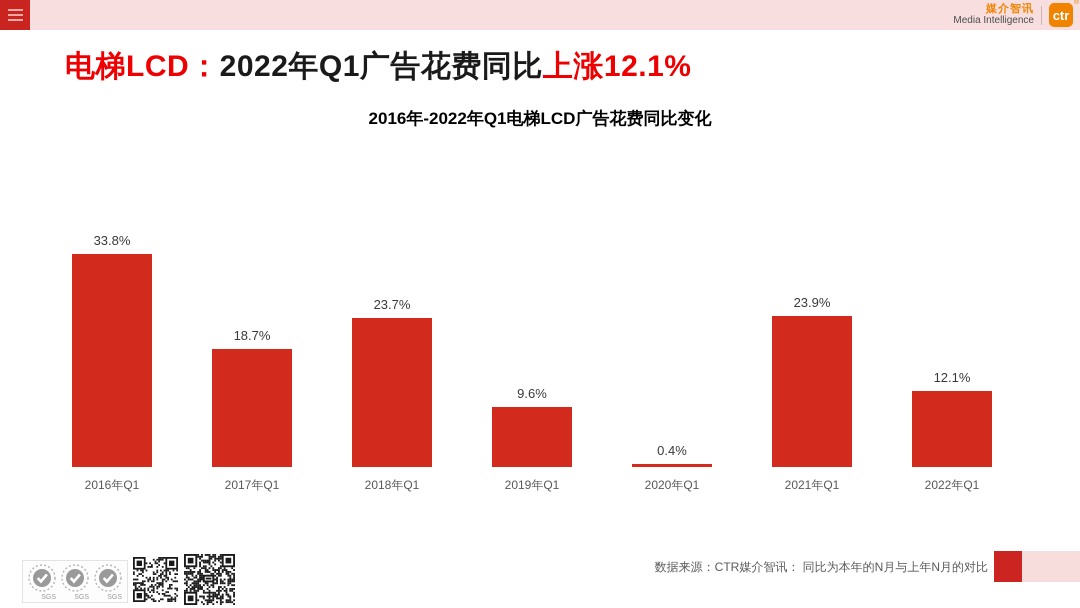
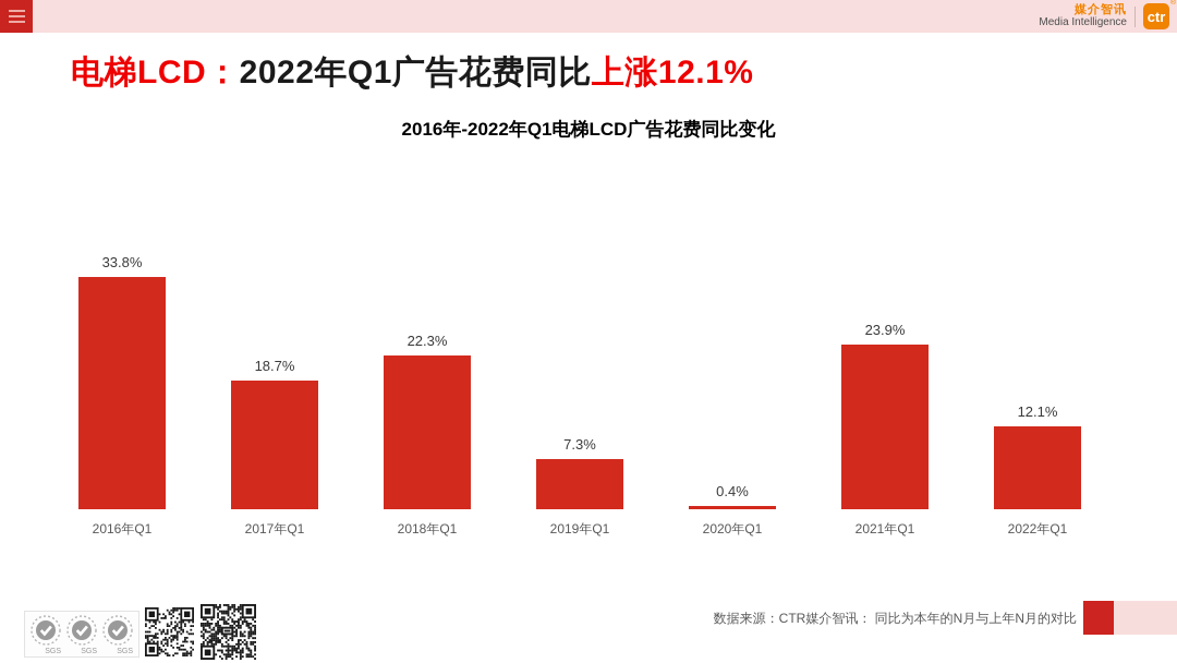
2018年Q1: 23.7% -> 22.3%
2019年Q1: 9.6% -> 7.3%
